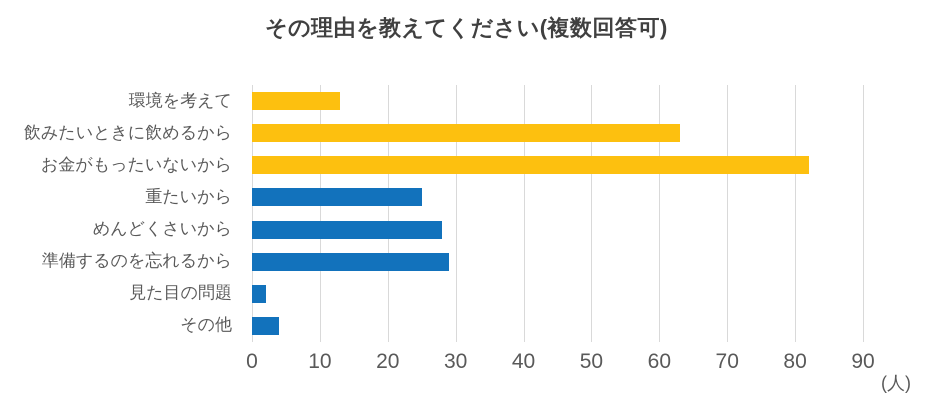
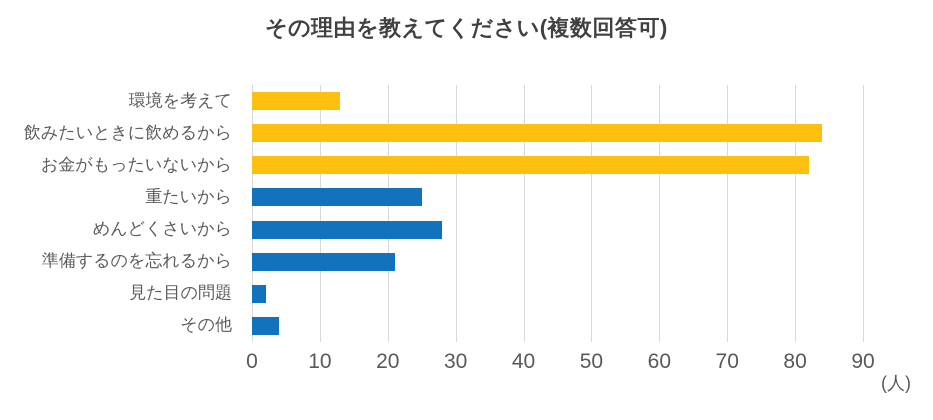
飲みたいときに飲めるから: 63 -> 84
準備するのを忘れるから: 29 -> 21
